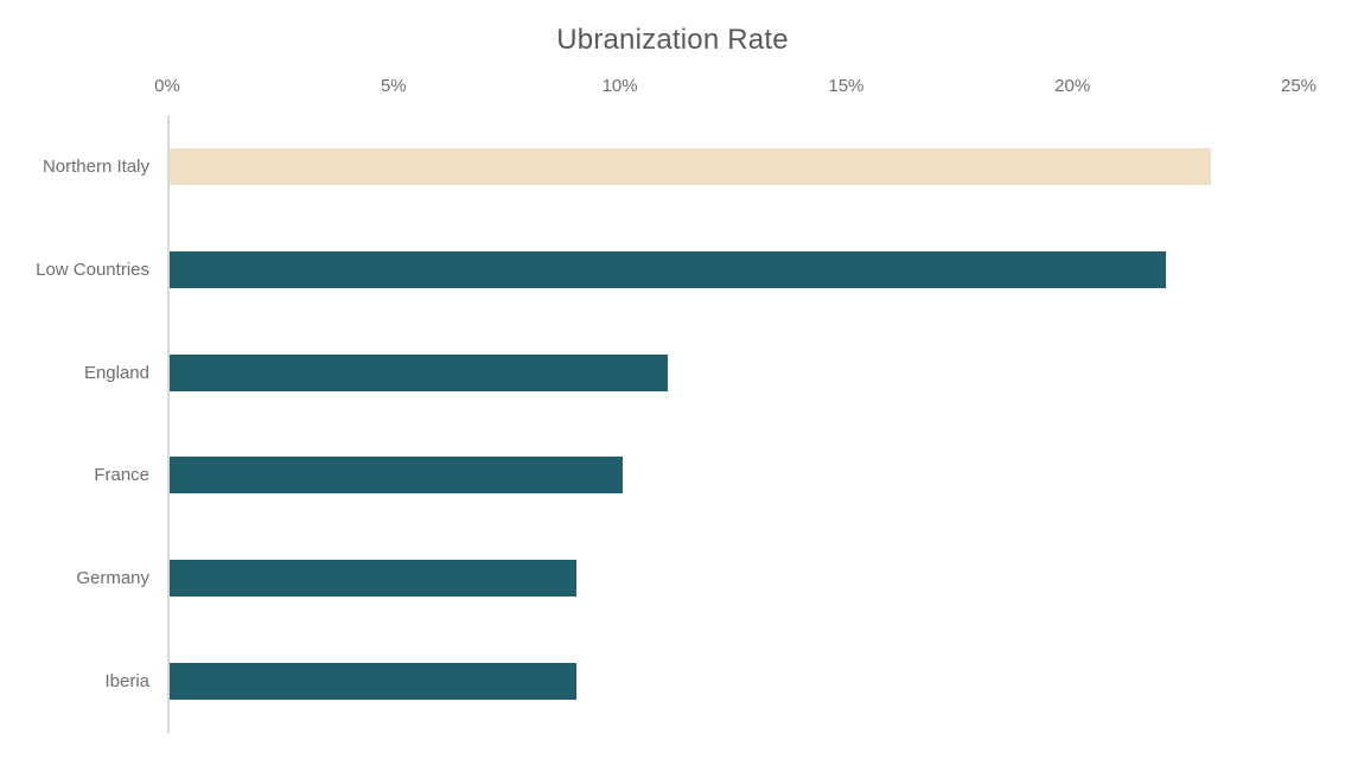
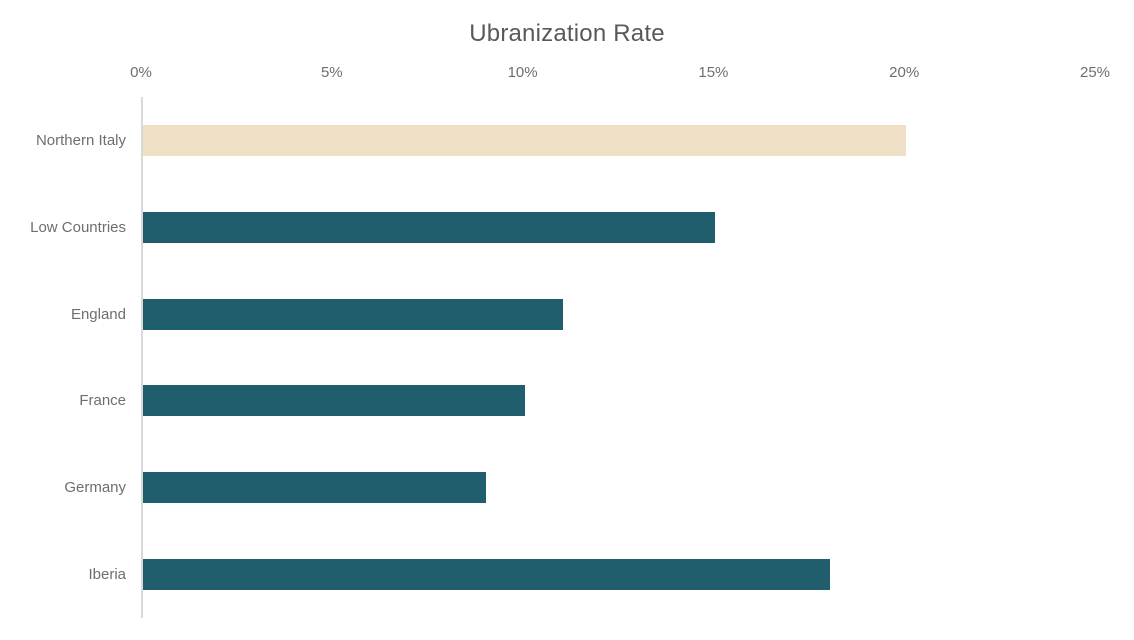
Northern Italy: 23% -> 20%
Low Countries: 22% -> 15%
Iberia: 9% -> 18%
